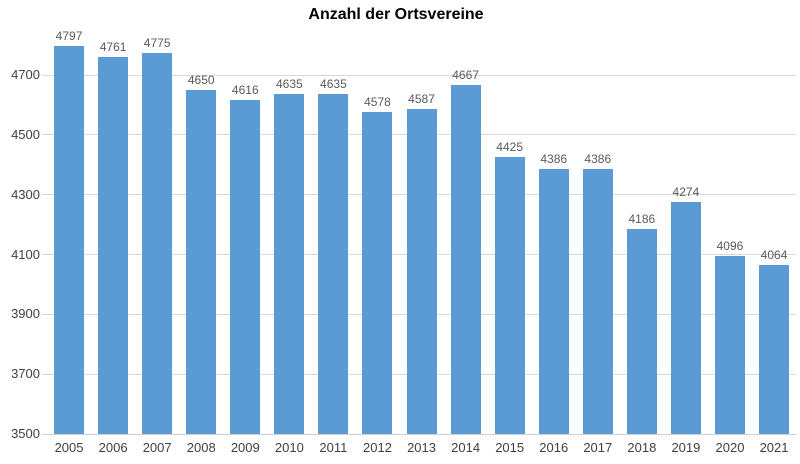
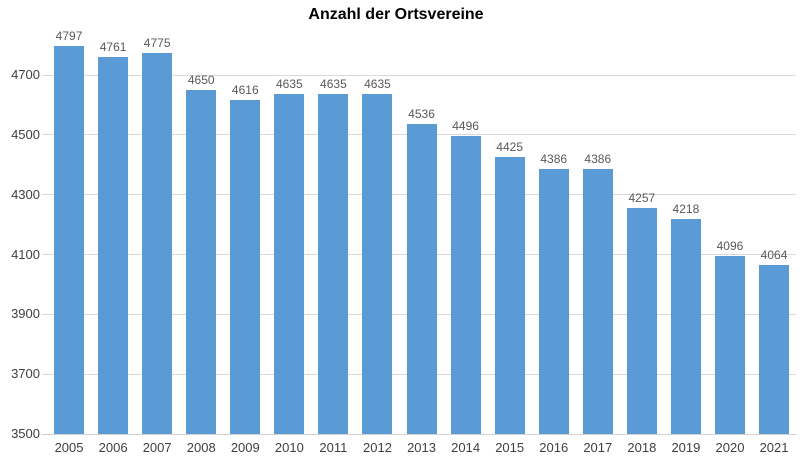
2012: 4578 -> 4635
2013: 4587 -> 4536
2014: 4667 -> 4496
2018: 4186 -> 4257
2019: 4274 -> 4218
